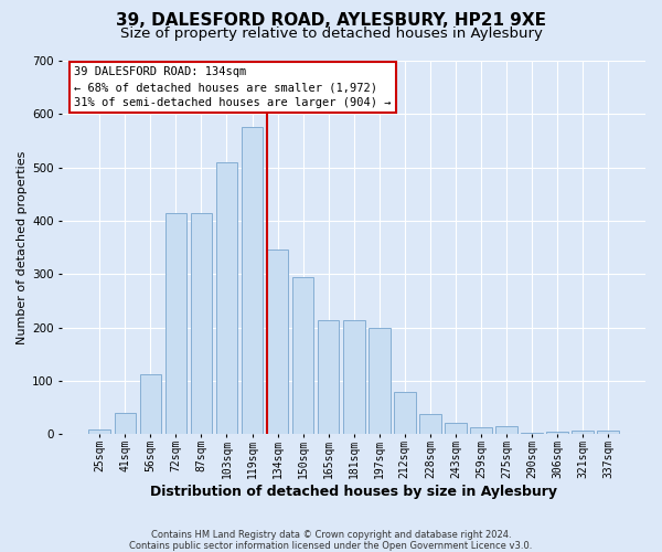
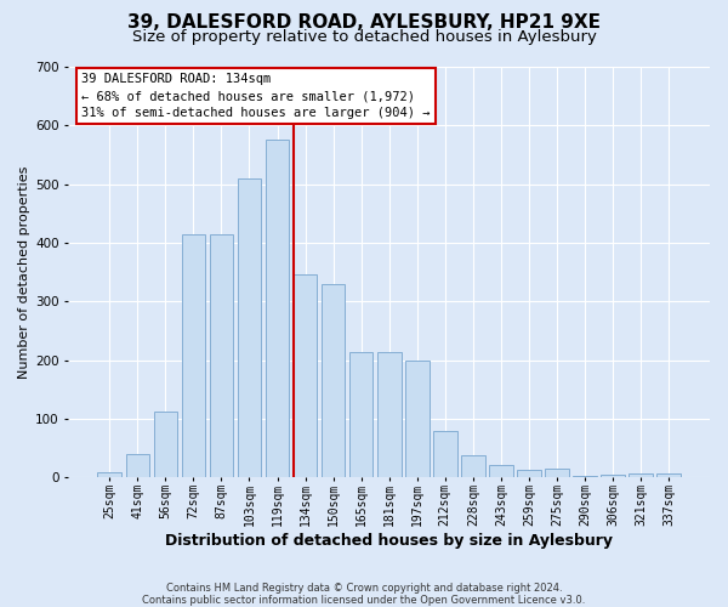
150sqm: 295 -> 330
